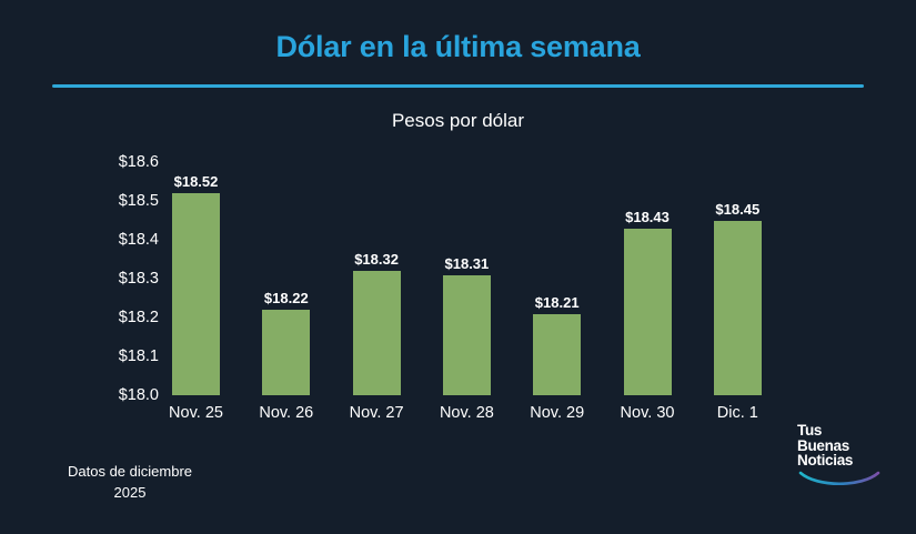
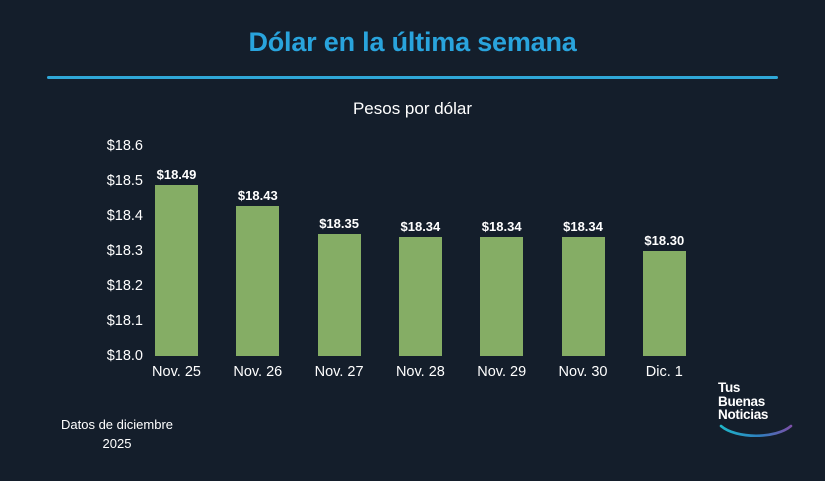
Nov. 25: $18.52 -> $18.49
Nov. 26: $18.22 -> $18.43
Nov. 27: $18.32 -> $18.35
Nov. 28: $18.31 -> $18.34
Nov. 29: $18.21 -> $18.34
Nov. 30: $18.43 -> $18.34
Dic. 1: $18.45 -> $18.30
